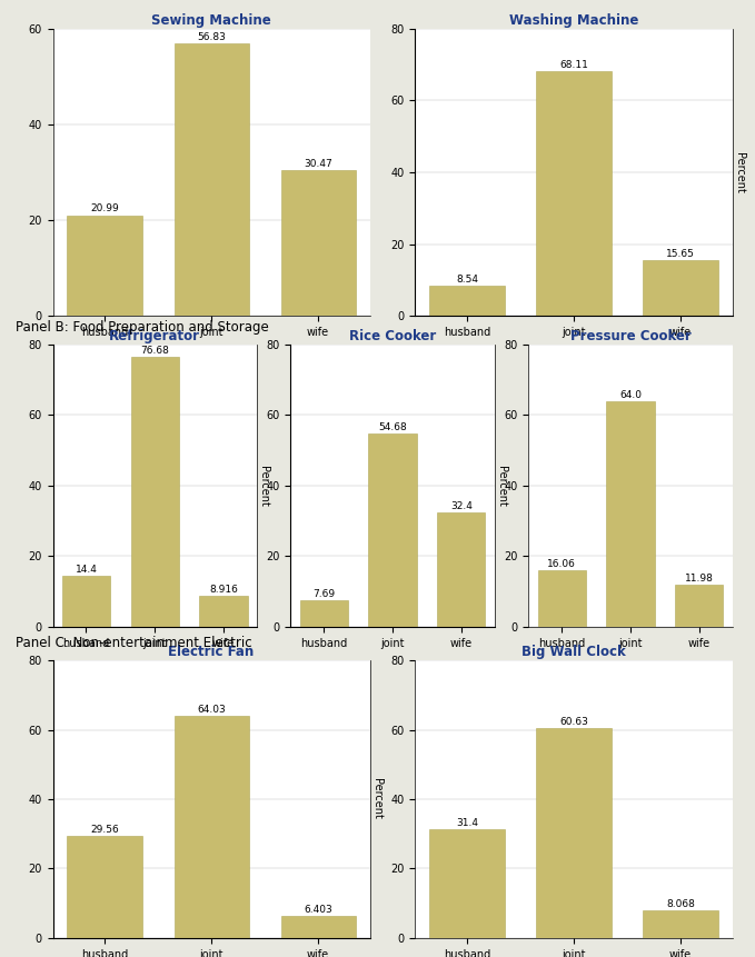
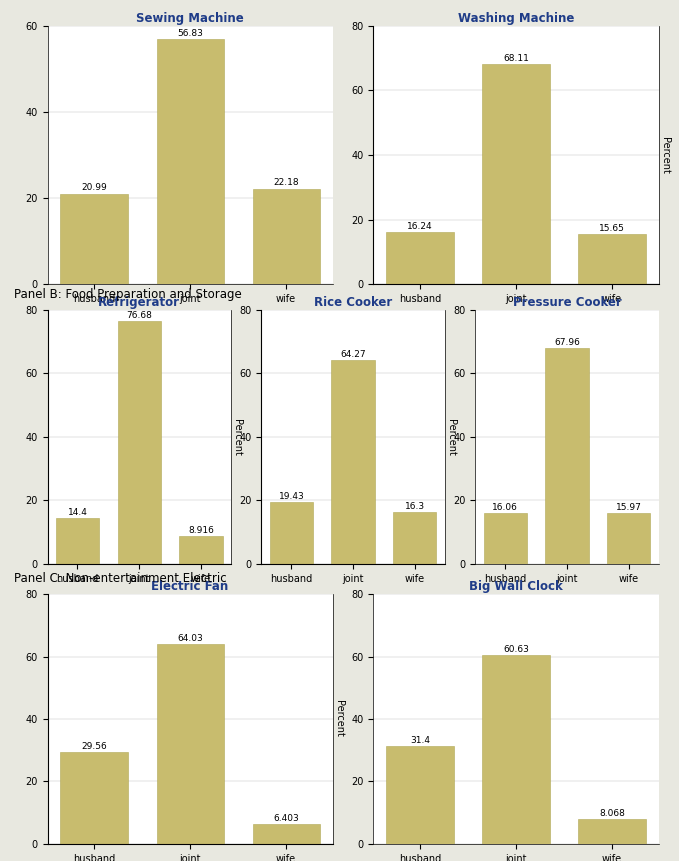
Sewing Machine/wife: 30.47 -> 22.18
Washing Machine/husband: 8.54 -> 16.24
Rice Cooker/husband: 7.69 -> 19.43
Rice Cooker/joint: 54.68 -> 64.27
Rice Cooker/wife: 32.4 -> 16.3
Pressure Cooker/joint: 64.0 -> 67.96
Pressure Cooker/wife: 11.98 -> 15.97
